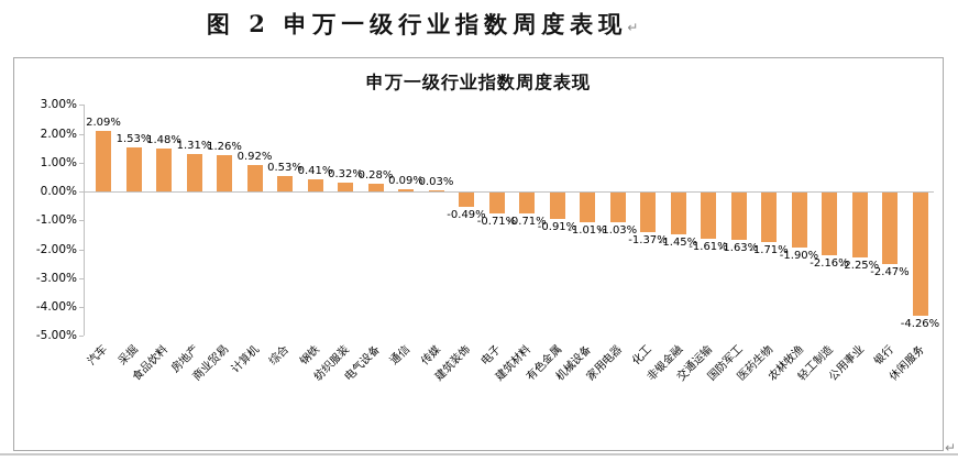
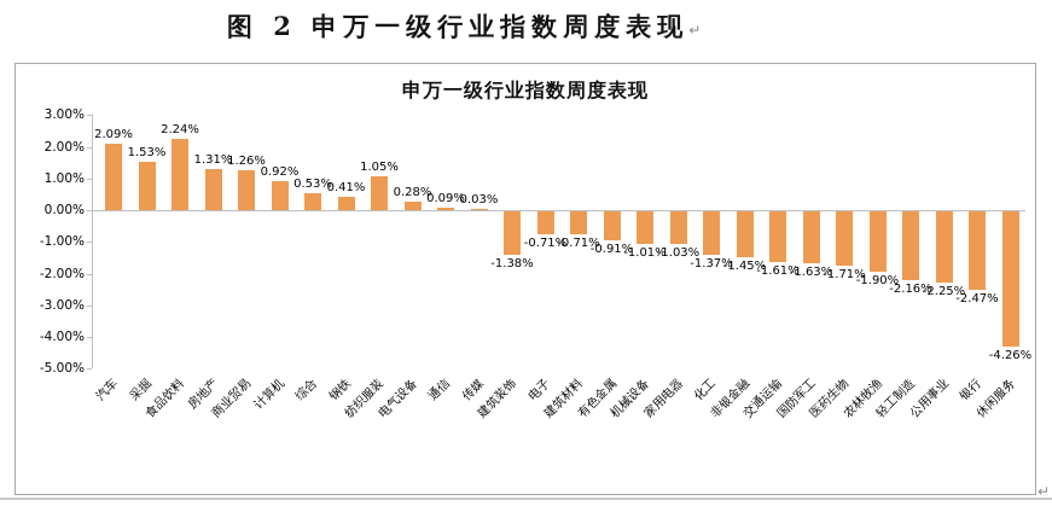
食品饮料: 1.48% -> 2.24%
纺织服装: 0.32% -> 1.05%
建筑装饰: -0.49% -> -1.38%
